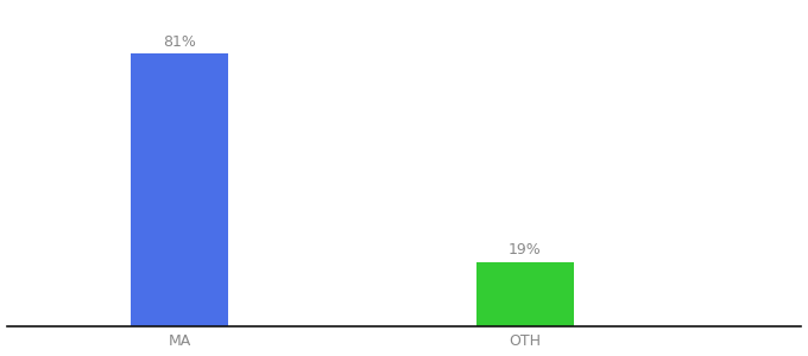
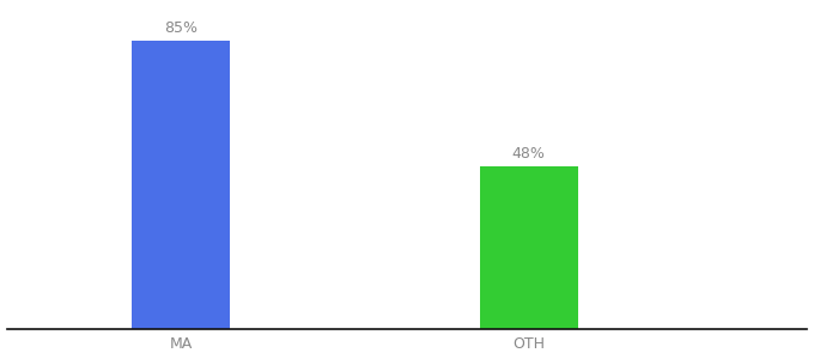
MA: 81% -> 85%
OTH: 19% -> 48%
